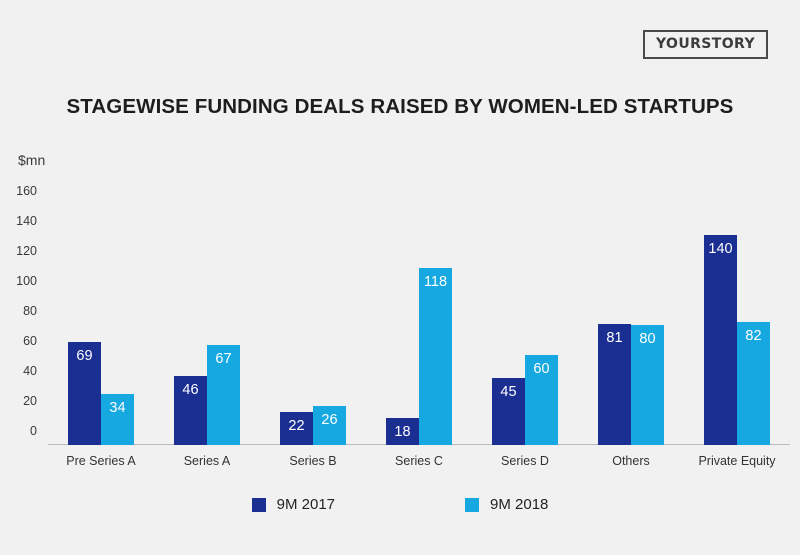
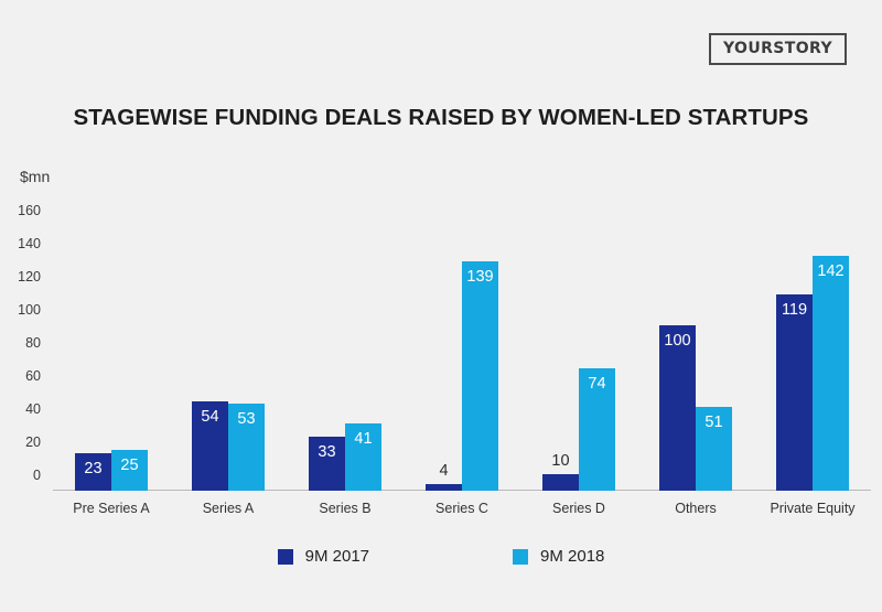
9M 2017/Pre Series A: 69 -> 23
9M 2018/Pre Series A: 34 -> 25
9M 2017/Series A: 46 -> 54
9M 2018/Series A: 67 -> 53
9M 2017/Series B: 22 -> 33
9M 2018/Series B: 26 -> 41
9M 2017/Series C: 18 -> 4
9M 2018/Series C: 118 -> 139
9M 2017/Series D: 45 -> 10
9M 2018/Series D: 60 -> 74
9M 2017/Others: 81 -> 100
9M 2018/Others: 80 -> 51
9M 2017/Private Equity: 140 -> 119
9M 2018/Private Equity: 82 -> 142
